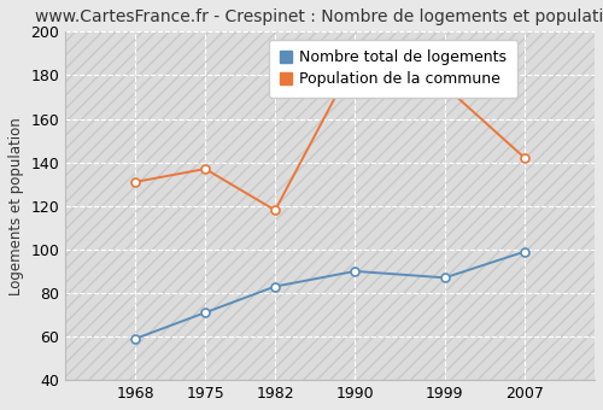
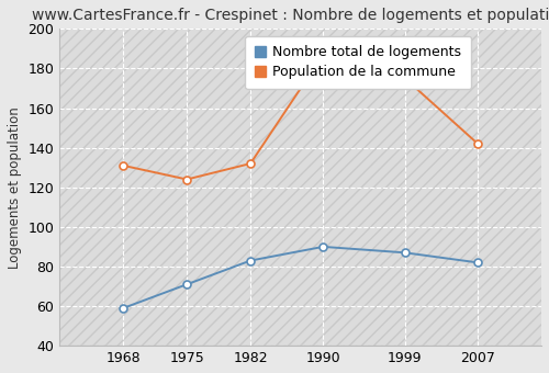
Population de la commune/1975: 137 -> 124
Population de la commune/1982: 118 -> 132
Nombre total de logements/2007: 99 -> 82
